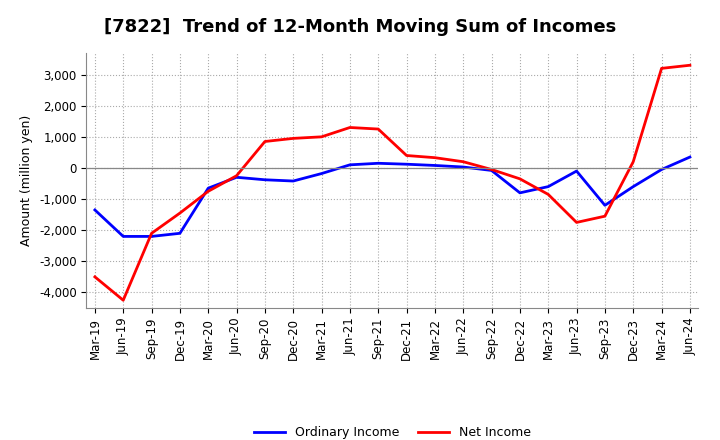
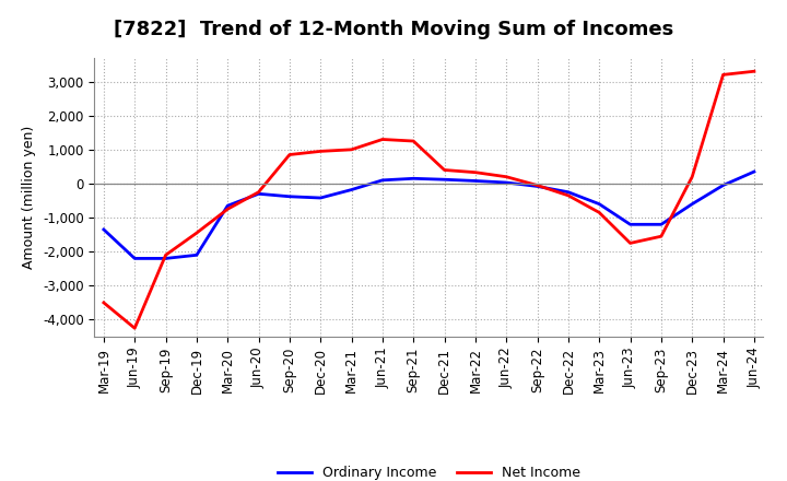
Ordinary Income/Dec-22: -800 -> -250
Ordinary Income/Jun-23: -100 -> -1,200
